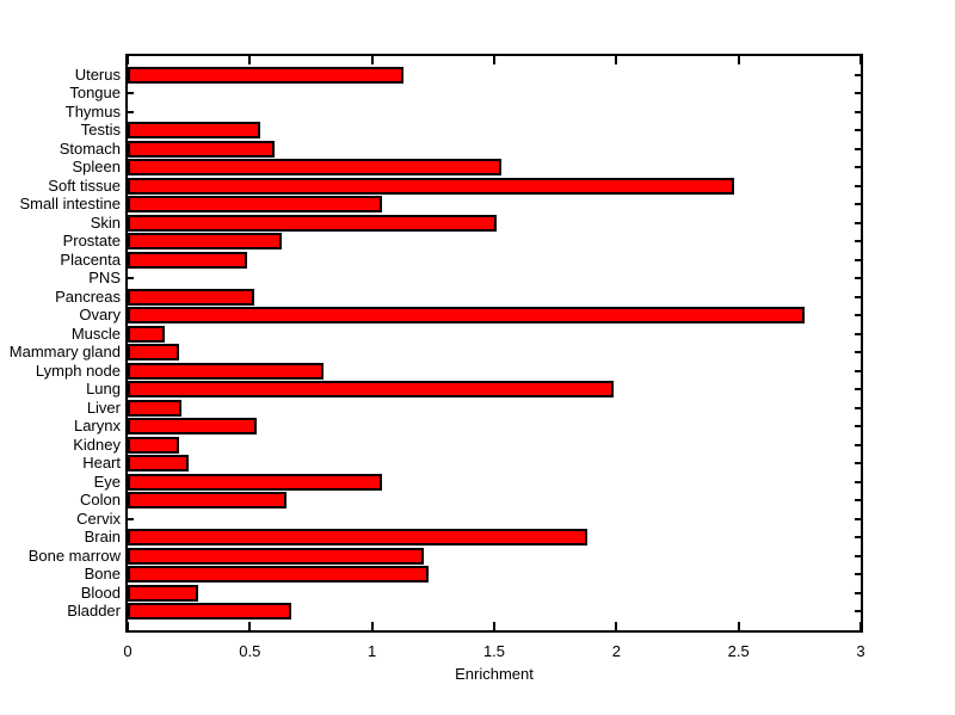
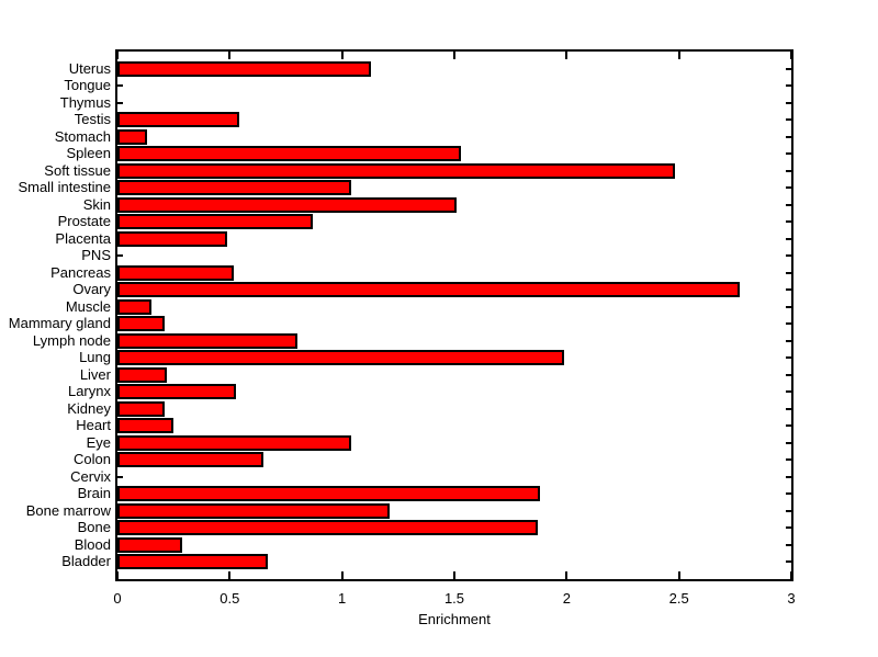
Stomach: 0.60 -> 0.13
Prostate: 0.63 -> 0.87
Bone: 1.23 -> 1.87
